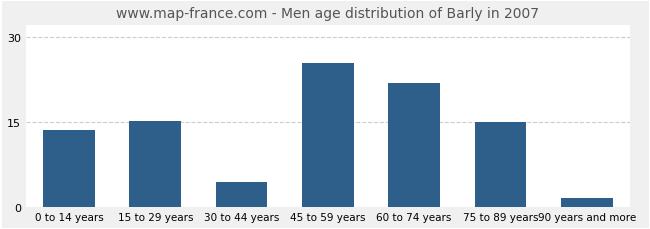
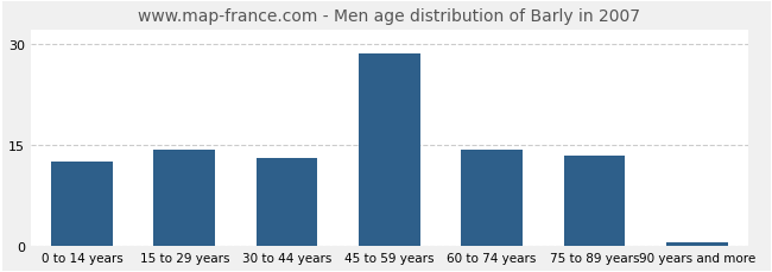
0 to 14 years: 13.6 -> 12.5
15 to 29 years: 15.2 -> 14.2
30 to 44 years: 4.4 -> 13.0
45 to 59 years: 25.4 -> 28.5
60 to 74 years: 21.8 -> 14.2
75 to 89 years: 15.0 -> 13.4
90 years and more: 1.6 -> 0.5
